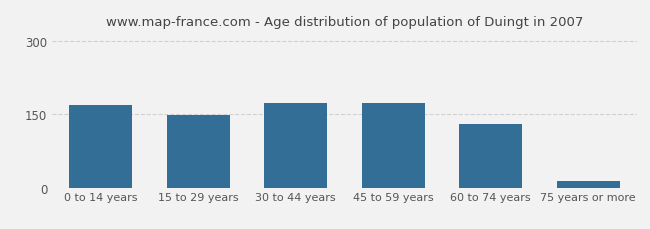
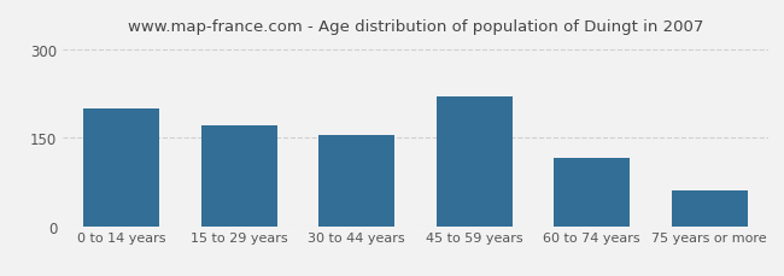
0 to 14 years: 168 -> 200
15 to 29 years: 149 -> 170
30 to 44 years: 172 -> 155
45 to 59 years: 172 -> 220
60 to 74 years: 130 -> 115
75 years or more: 13 -> 60
